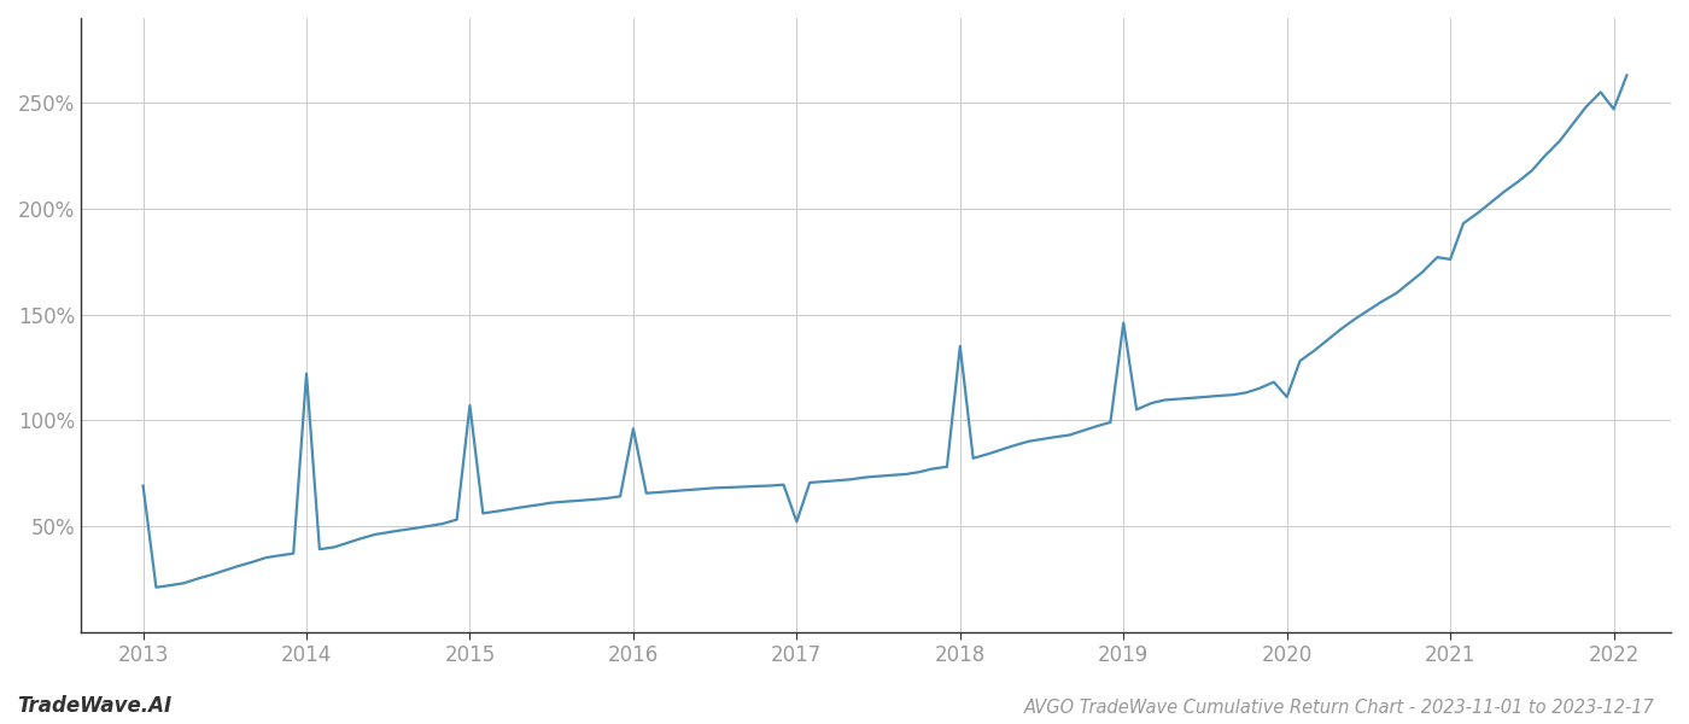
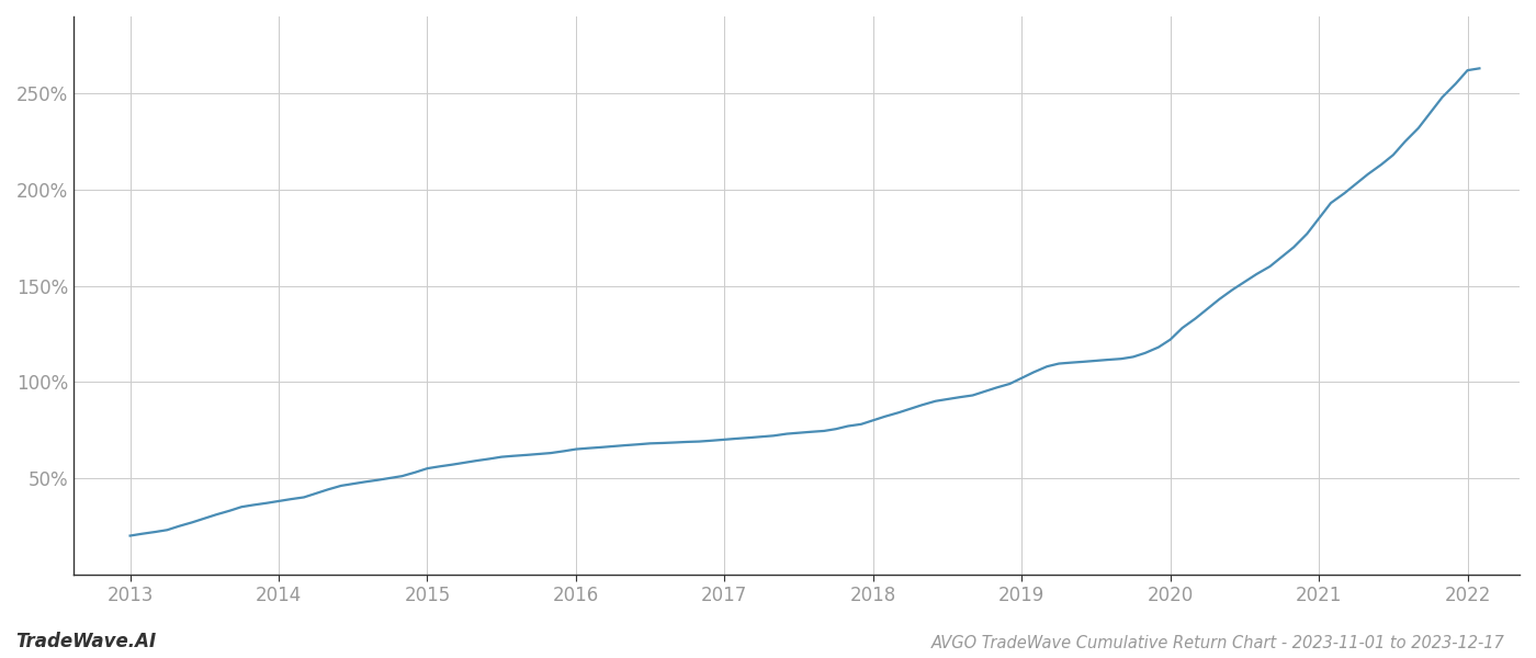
2013: 69% -> 20%
2014: 122% -> 38%
2015: 107% -> 55%
2016: 96% -> 65%
2017: 52% -> 70%
2018: 135% -> 80%
2019: 146% -> 102%
2020: 111% -> 122%
2021: 176% -> 185%
2022: 247% -> 262%
